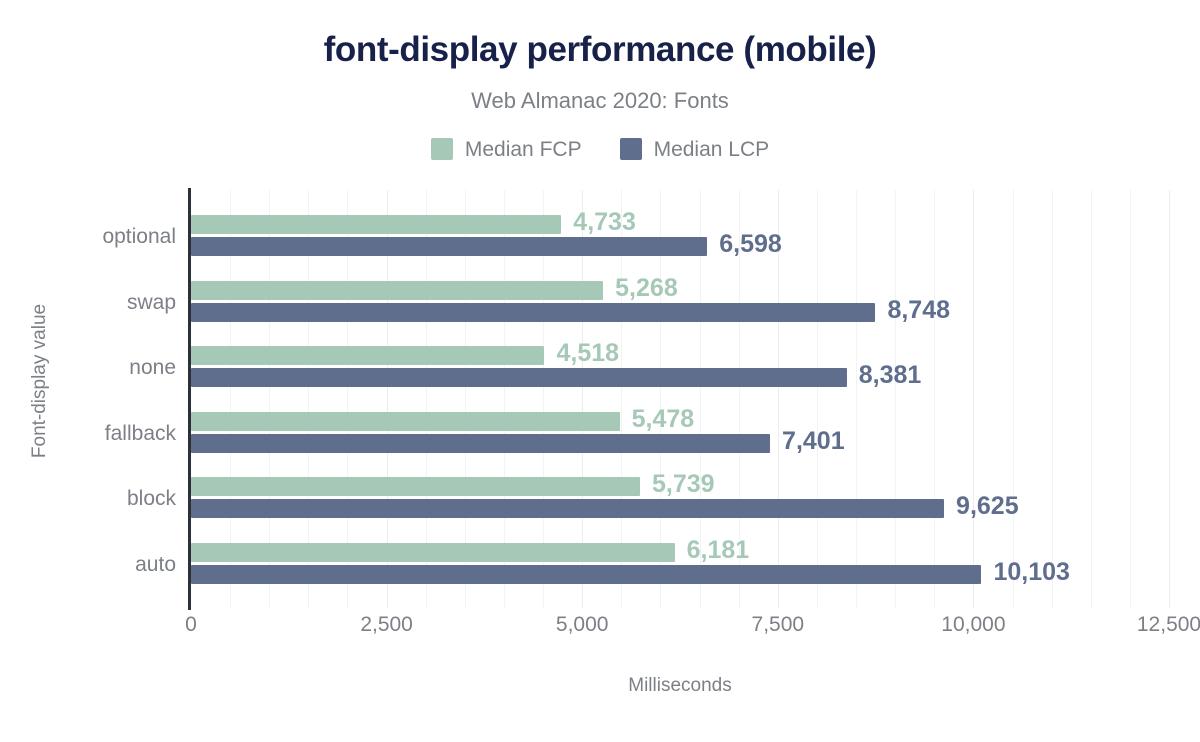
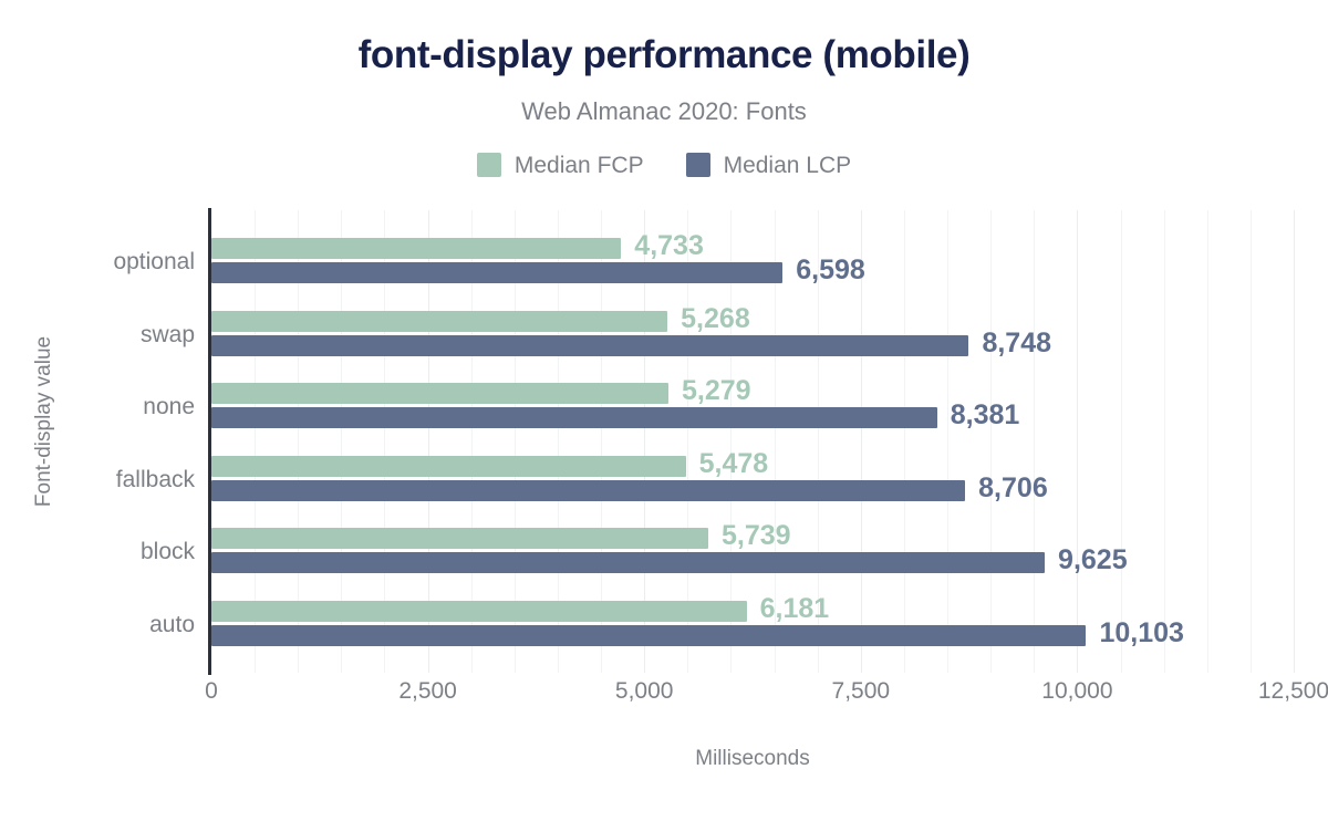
Median FCP/none: 4,518 -> 5,279
Median LCP/fallback: 7,401 -> 8,706
